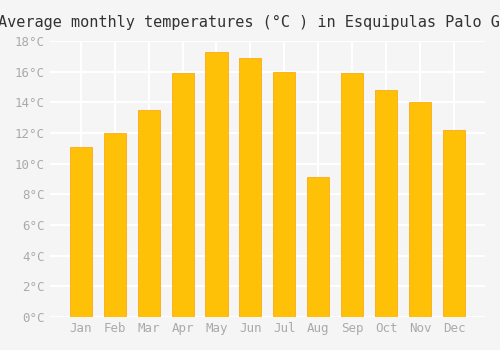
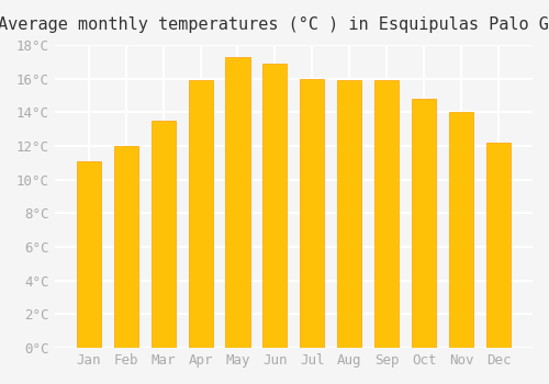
Aug: 9.1°C -> 15.9°C
